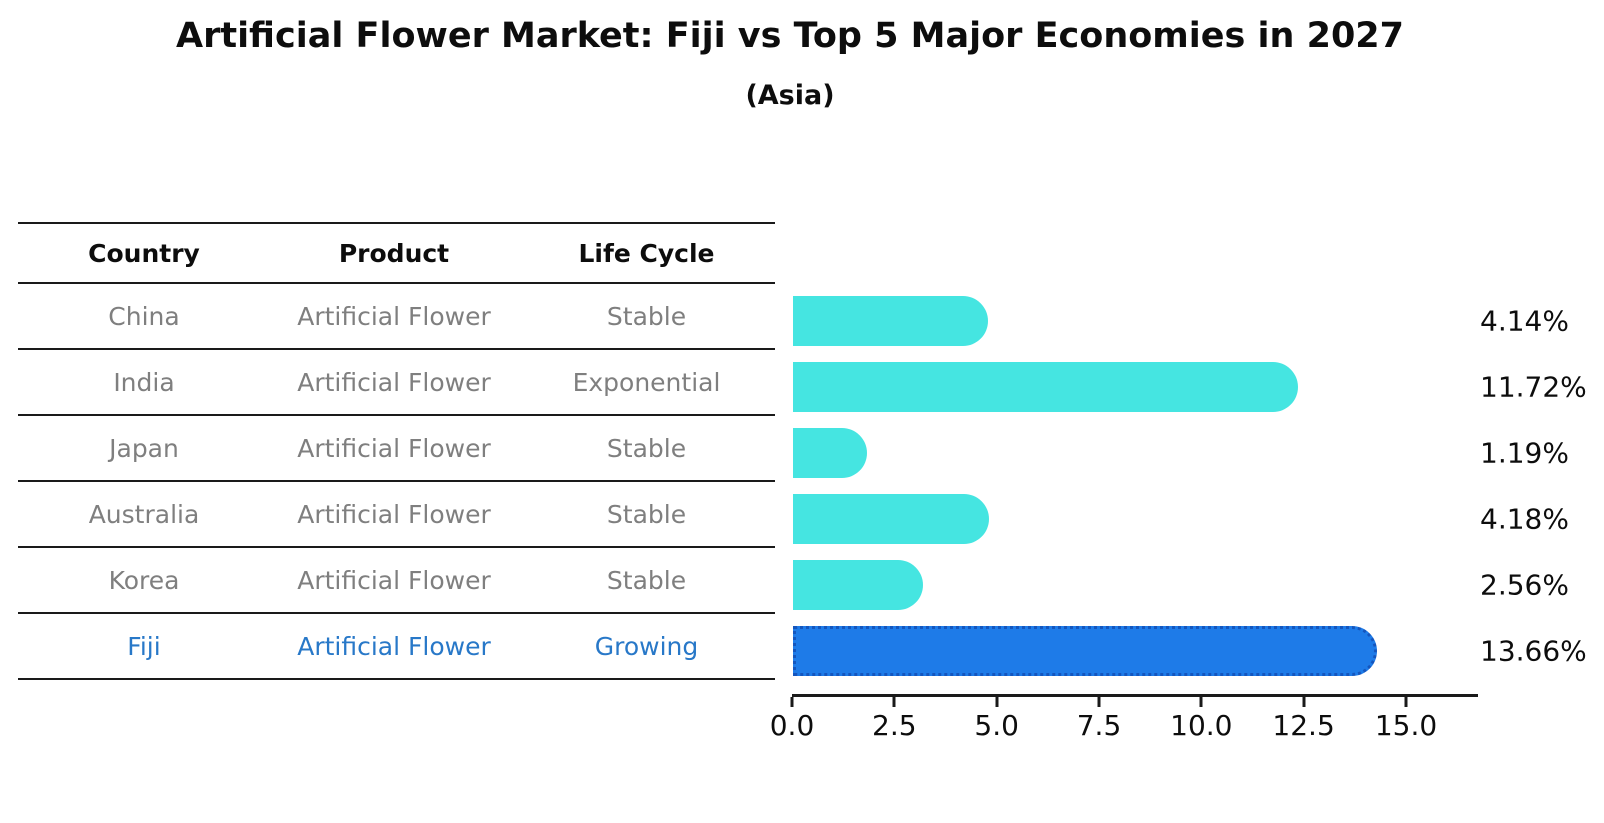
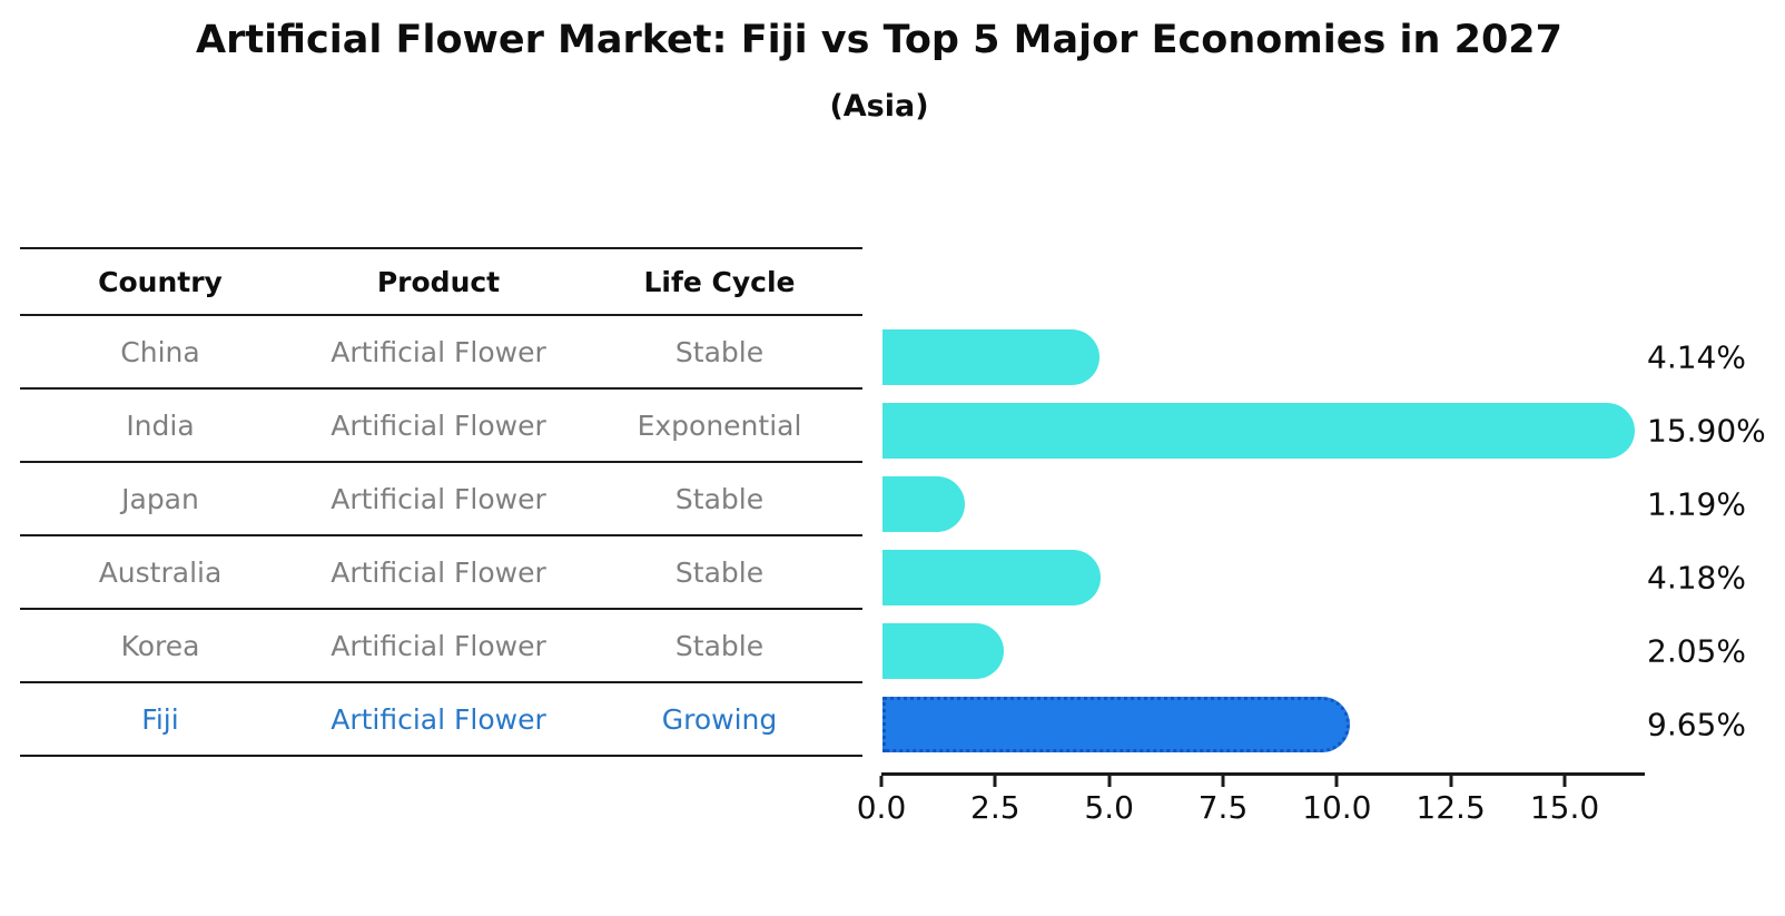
India: 11.72% -> 15.90%
Korea: 2.56% -> 2.05%
Fiji: 13.66% -> 9.65%
